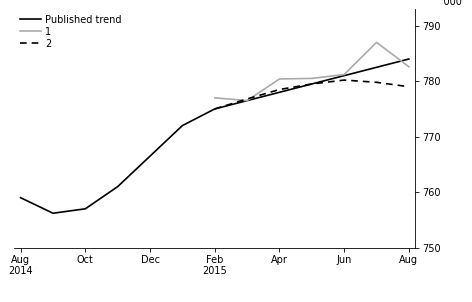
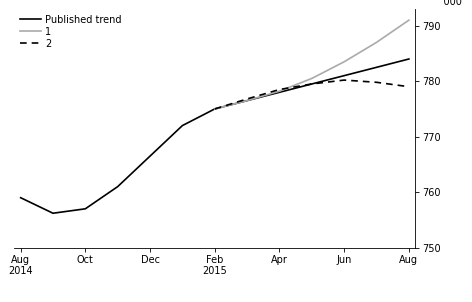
1/Feb 2015: 777.0 -> 775.0
1/Apr: 780.4 -> 778.2
1/Jun: 781.2 -> 783.5
1/Aug: 782.6 -> 791.0
